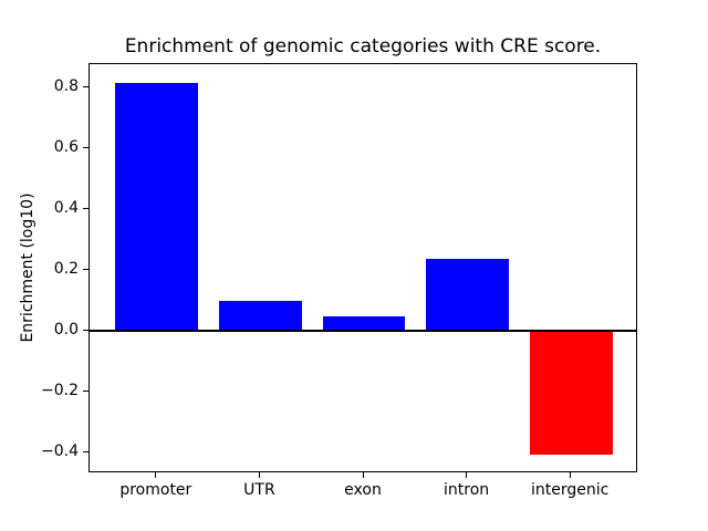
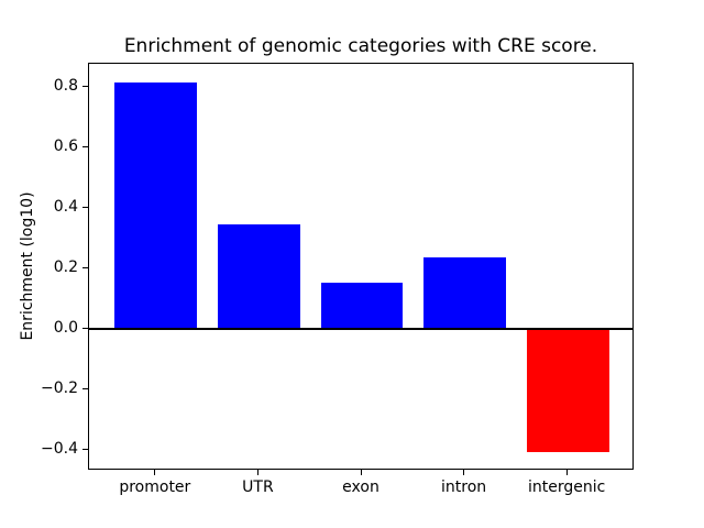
UTR: 0.10 -> 0.35
exon: 0.05 -> 0.15
